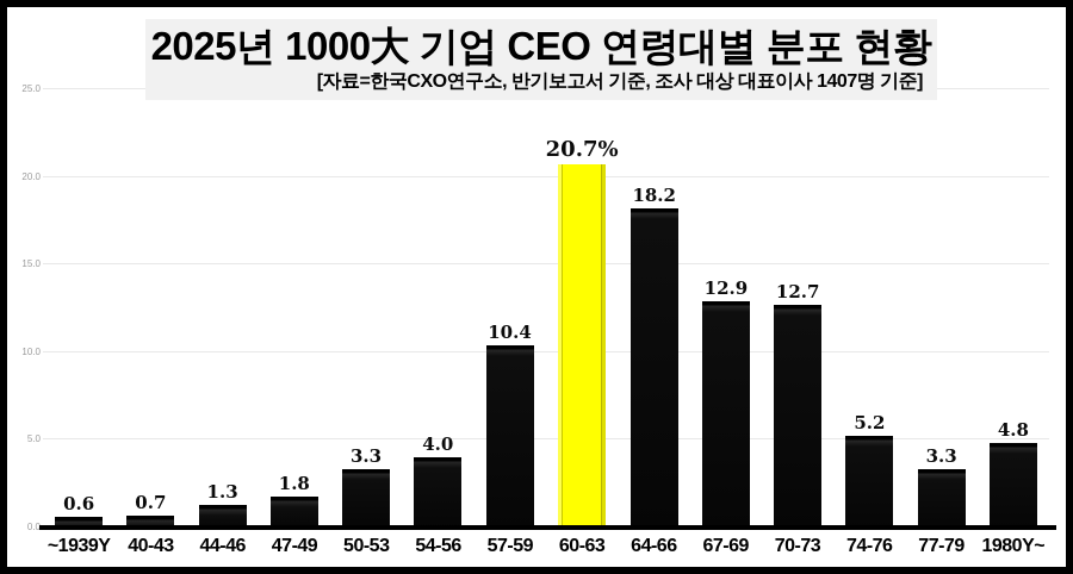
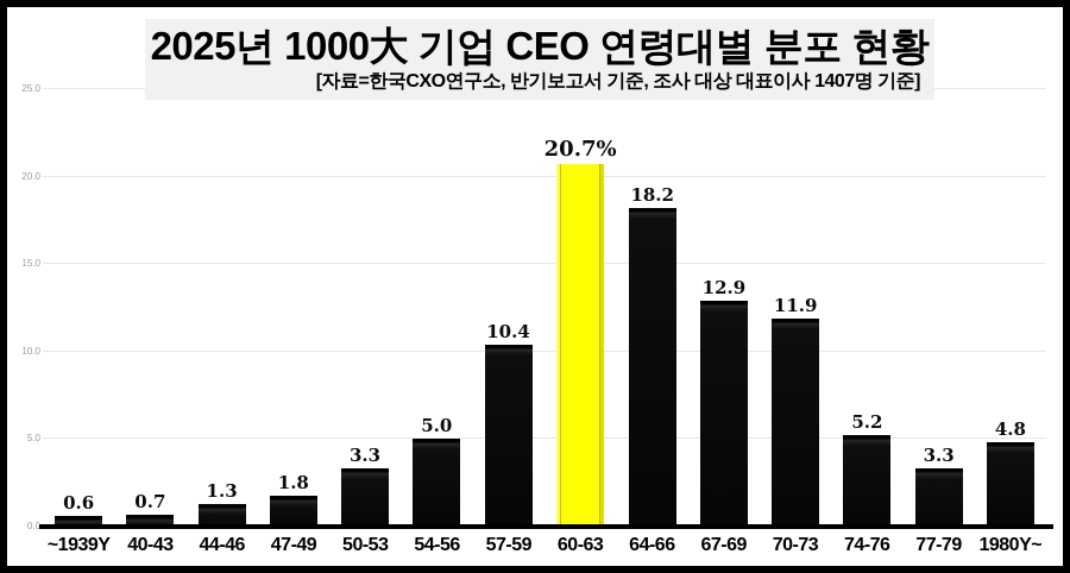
54-56: 4.0 -> 5.0
70-73: 12.7 -> 11.9
